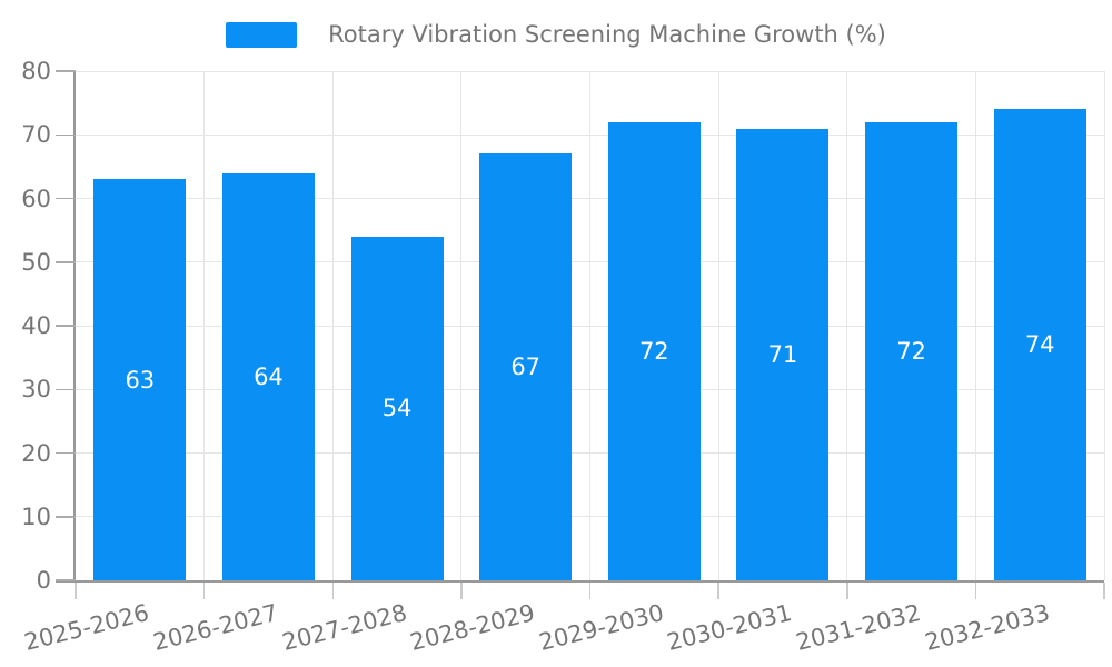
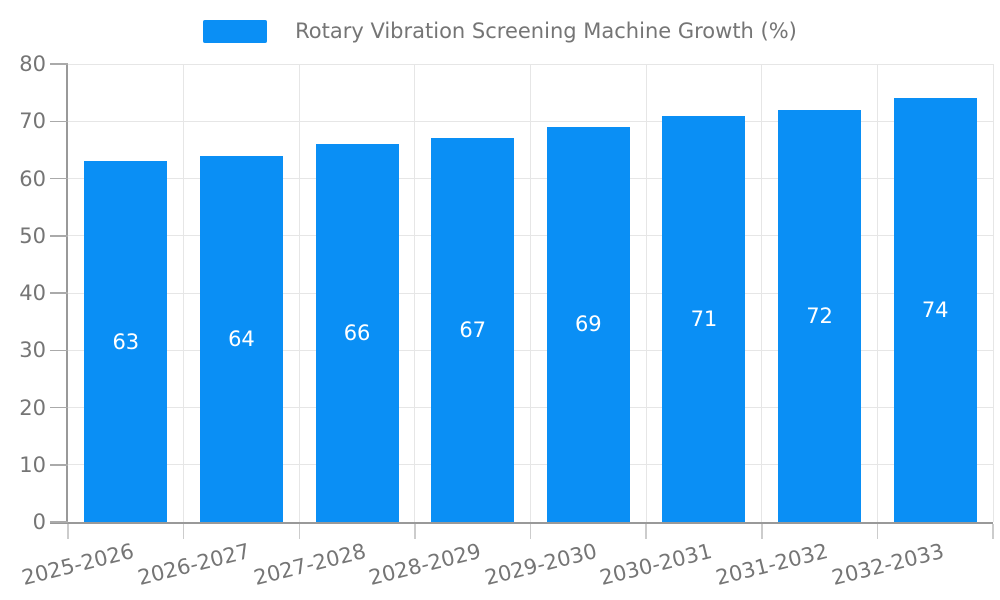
2027-2028: 54 -> 66
2029-2030: 72 -> 69
